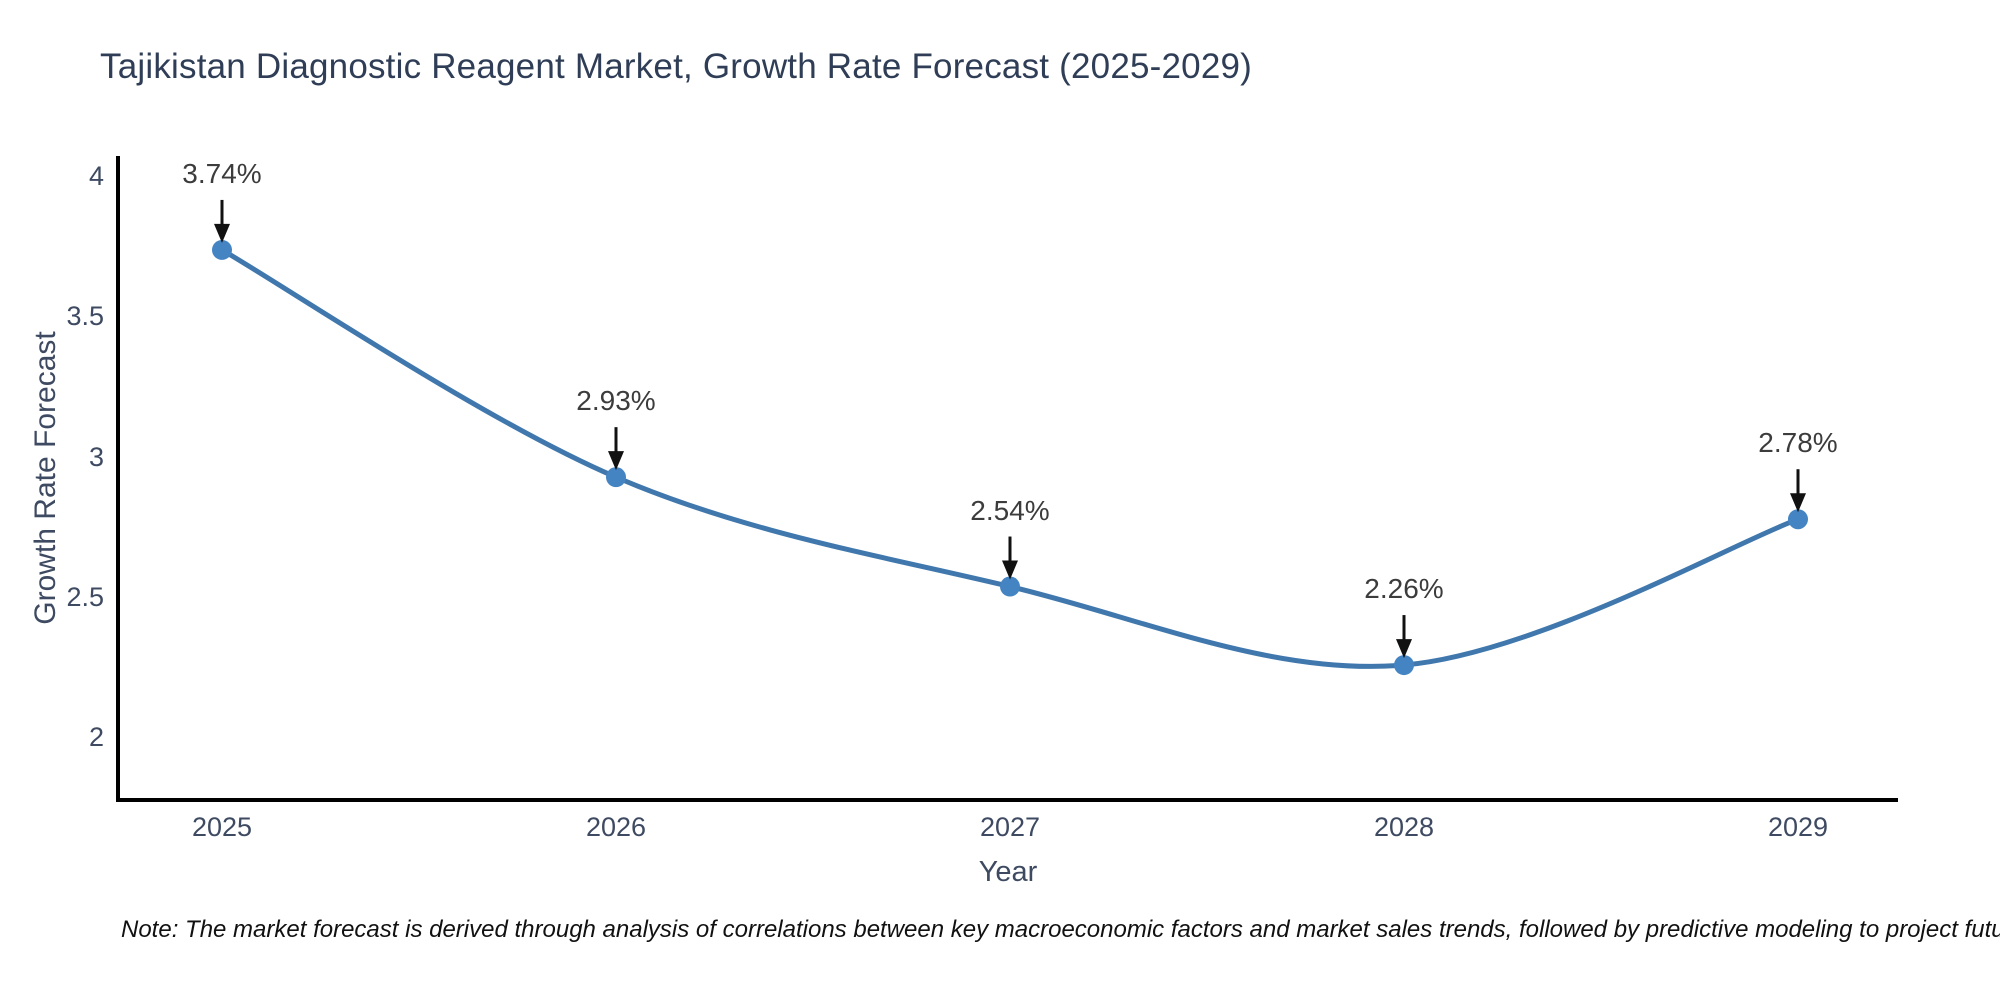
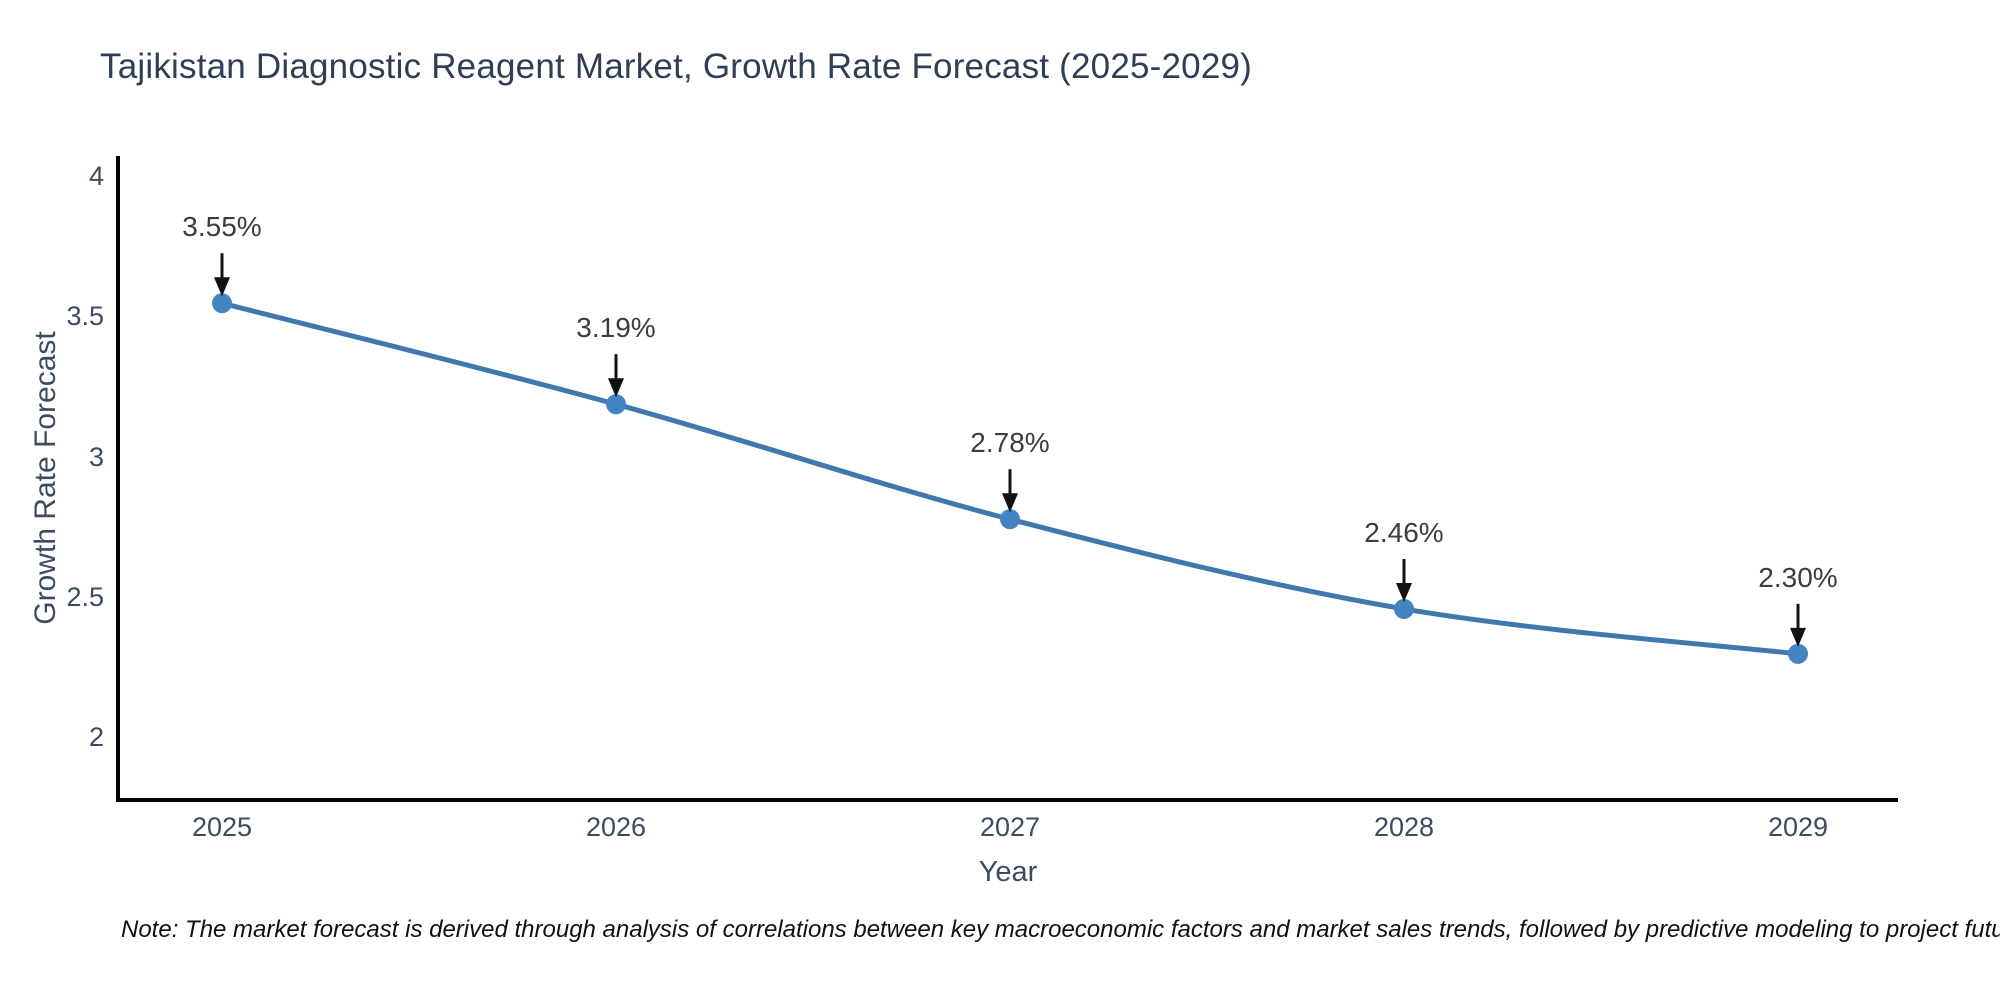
2025: 3.74% -> 3.55%
2026: 2.93% -> 3.19%
2027: 2.54% -> 2.78%
2028: 2.26% -> 2.46%
2029: 2.78% -> 2.30%
